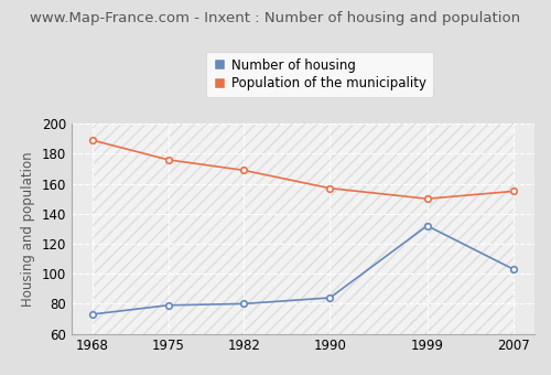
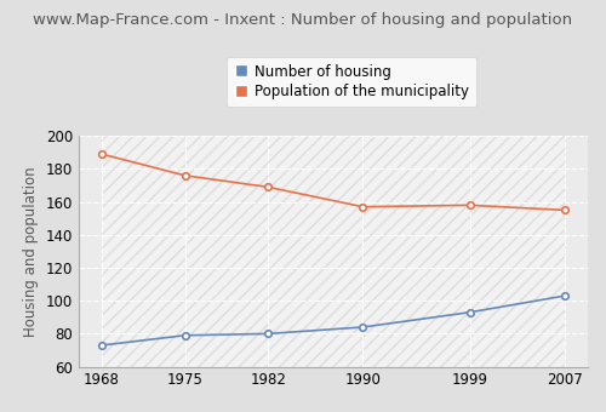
Number of housing/1999: 132 -> 93
Population of the municipality/1999: 150 -> 158
